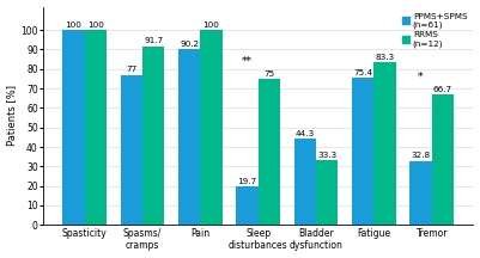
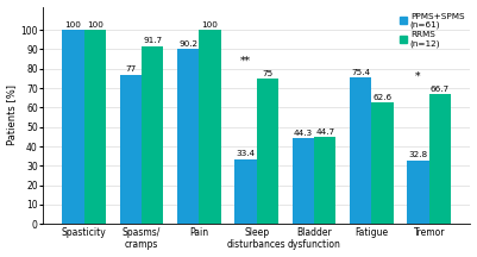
PPMS+SPMS (n=61)/Sleep disturbances: 19.7 -> 33.4
RRMS (n=12)/Bladder dysfunction: 33.3 -> 44.7
RRMS (n=12)/Fatigue: 83.3 -> 62.6
